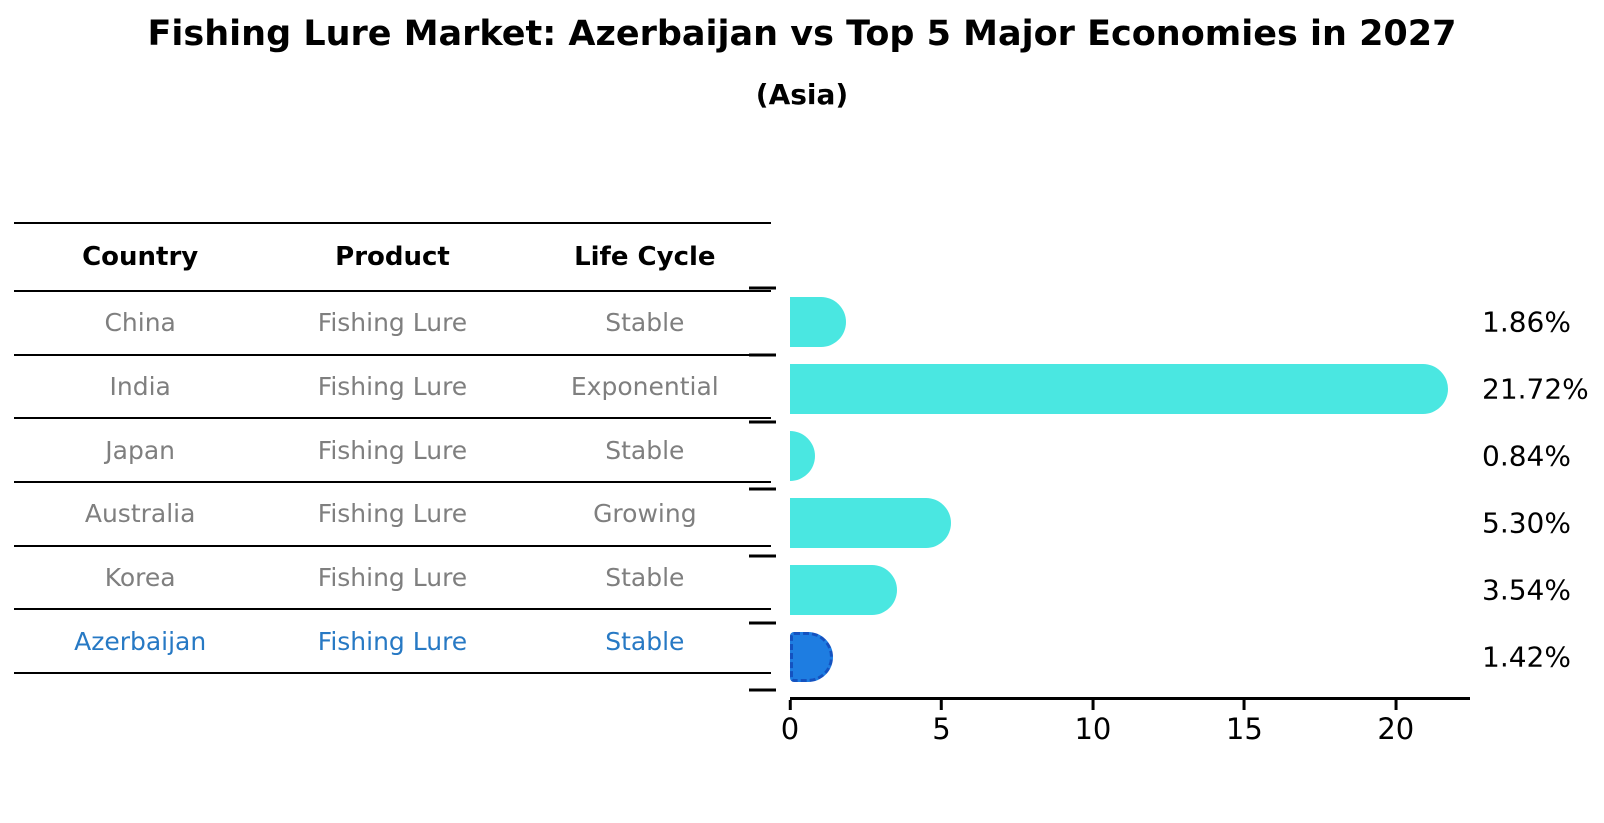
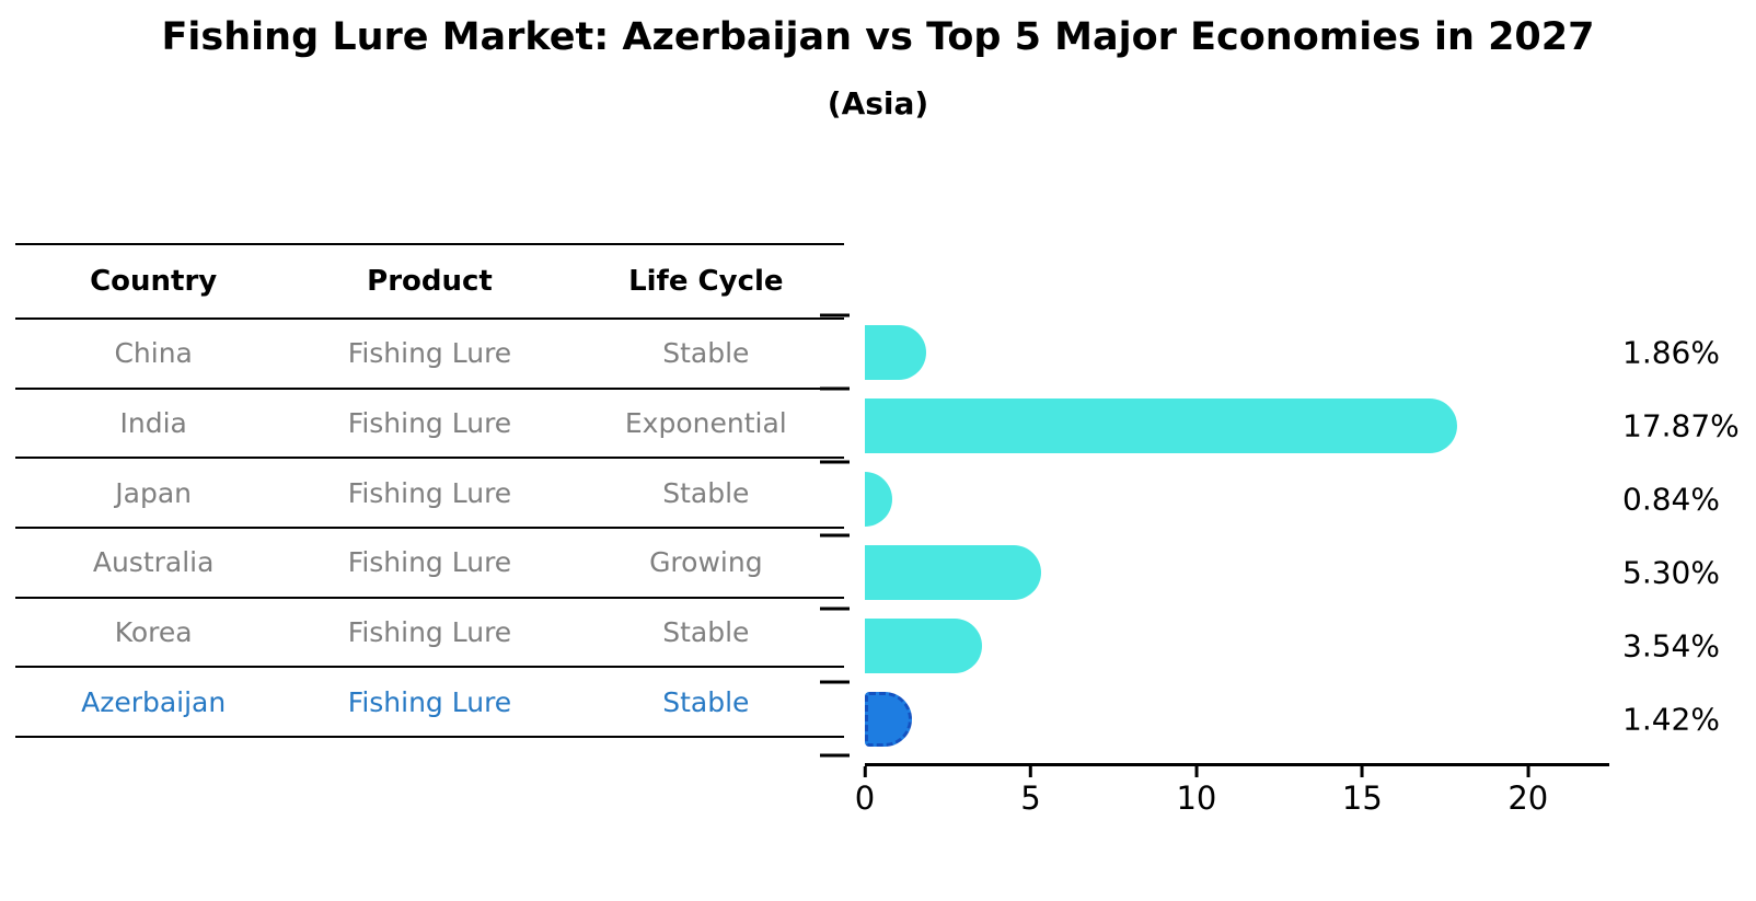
India: 21.72% -> 17.87%
